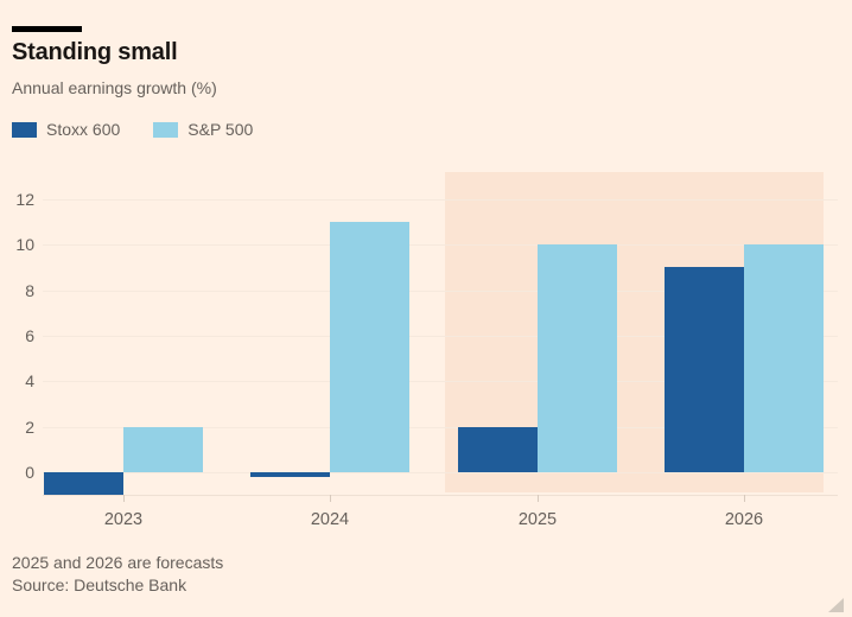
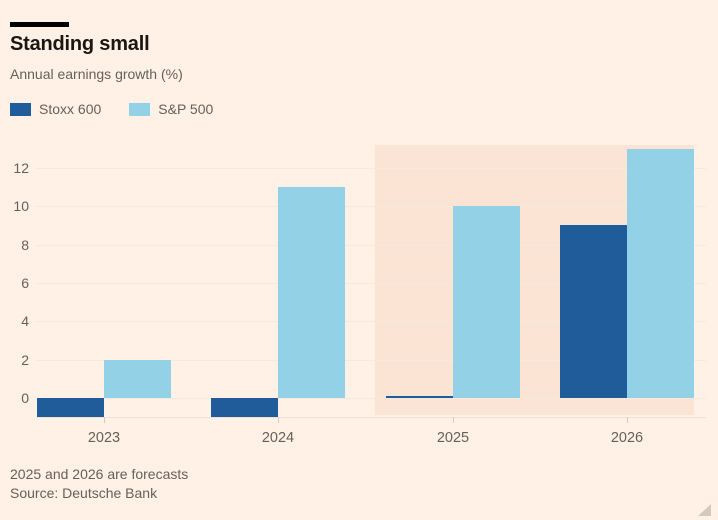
Stoxx 600/2024: -0.2 -> -1.0
Stoxx 600/2025: 2.0 -> 0.1
S&P 500/2026: 10 -> 13
